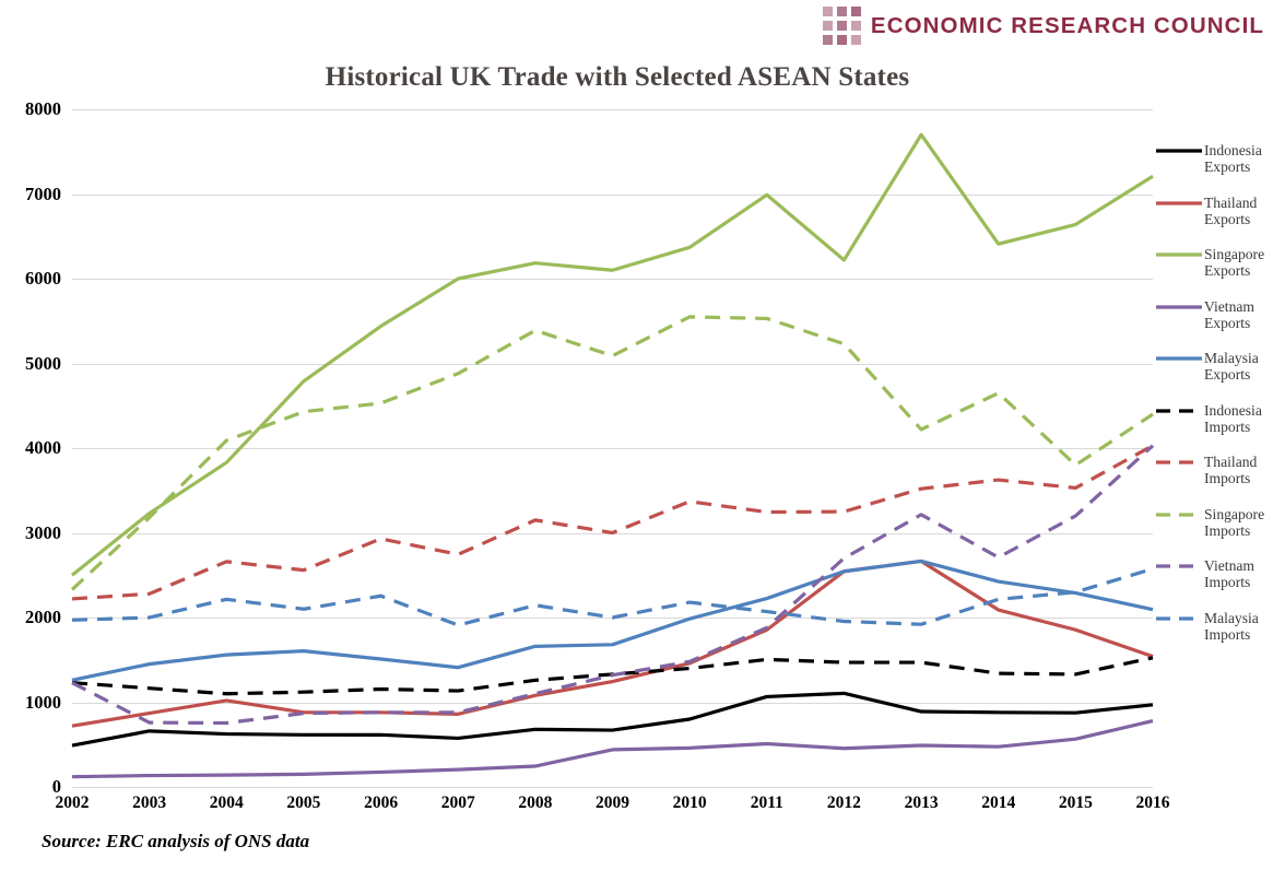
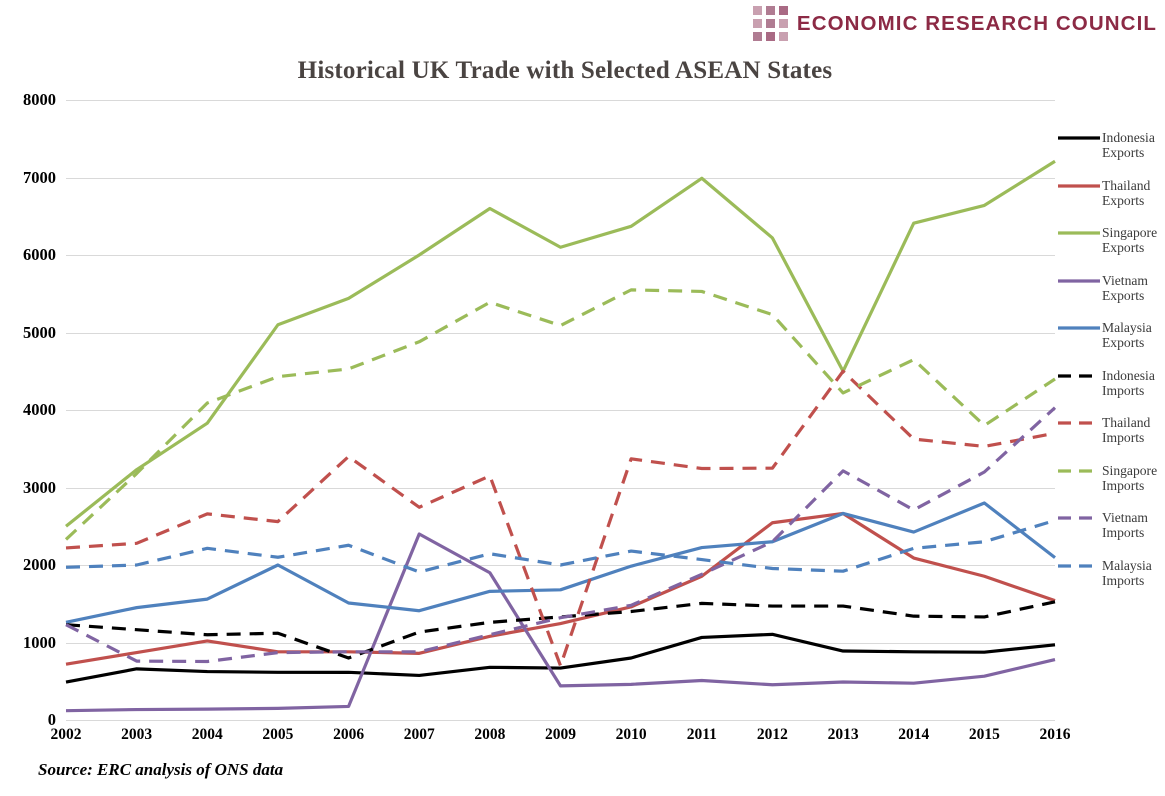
Singapore Exports/2005: 4800 -> 5100
Malaysia Exports/2005: 1600 -> 2000
Indonesia Imports/2006: 1200 -> 800
Thailand Imports/2006: 2900 -> 3400
Vietnam Exports/2007: 200 -> 2400
Singapore Exports/2008: 6200 -> 6600
Vietnam Exports/2008: 200 -> 1900
Thailand Imports/2009: 3000 -> 700
Malaysia Exports/2012: 2500 -> 2300
Vietnam Imports/2012: 2700 -> 2300
Singapore Exports/2013: 7700 -> 4500
Thailand Imports/2013: 3500 -> 4500
Malaysia Exports/2015: 2300 -> 2800
Thailand Imports/2016: 4000 -> 3700
